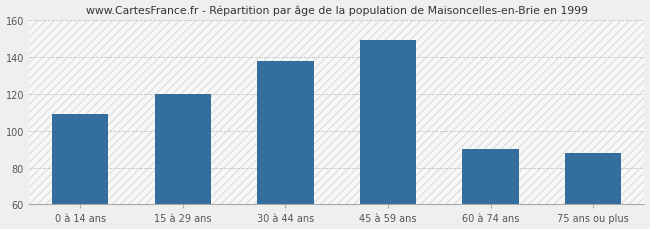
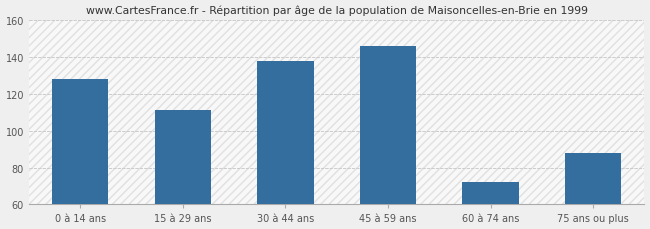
0 à 14 ans: 109 -> 128
15 à 29 ans: 120 -> 111
45 à 59 ans: 149 -> 146
60 à 74 ans: 90 -> 72
